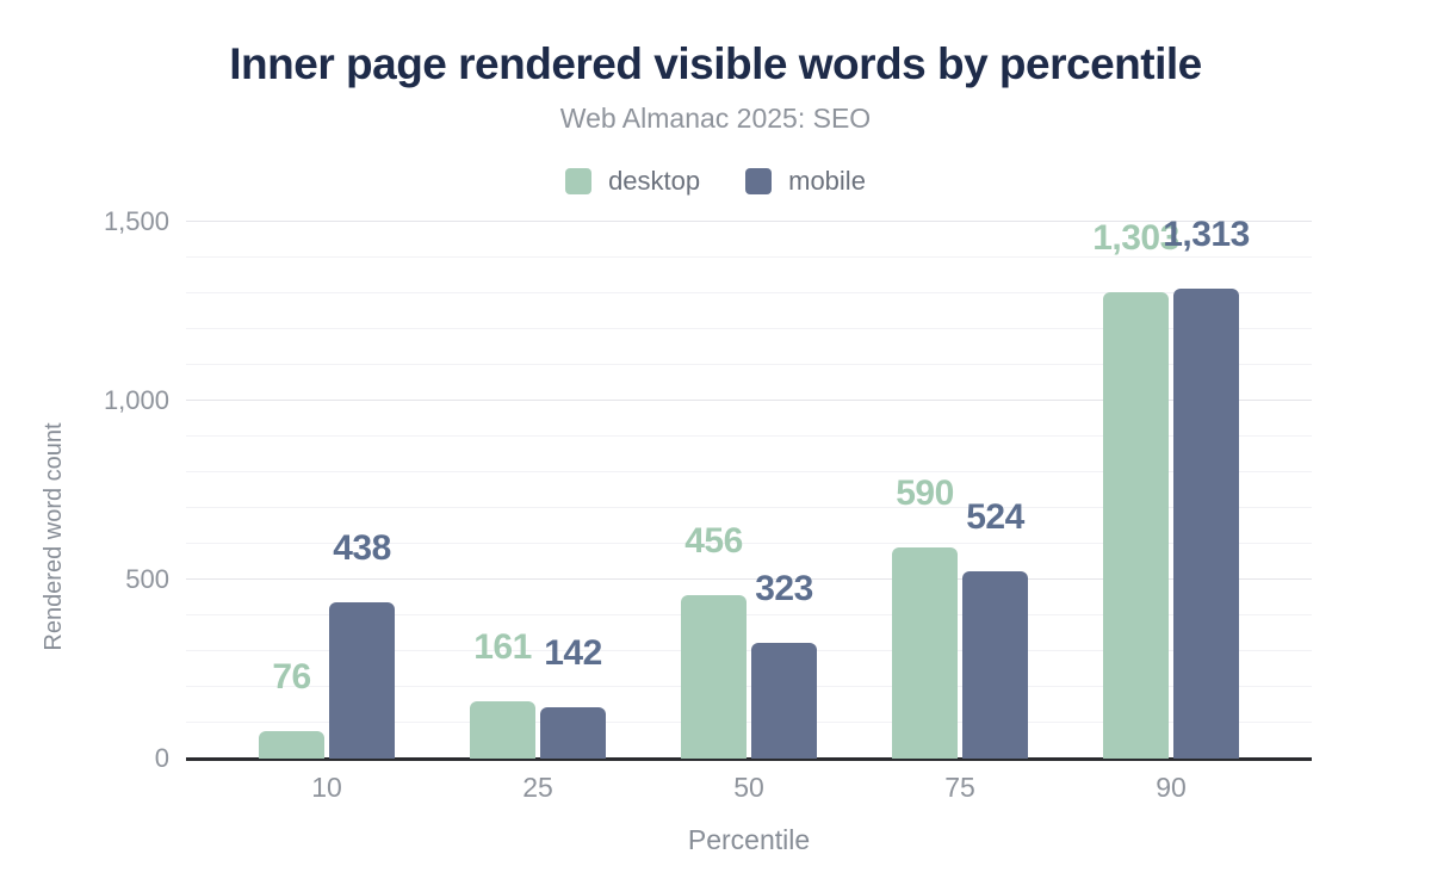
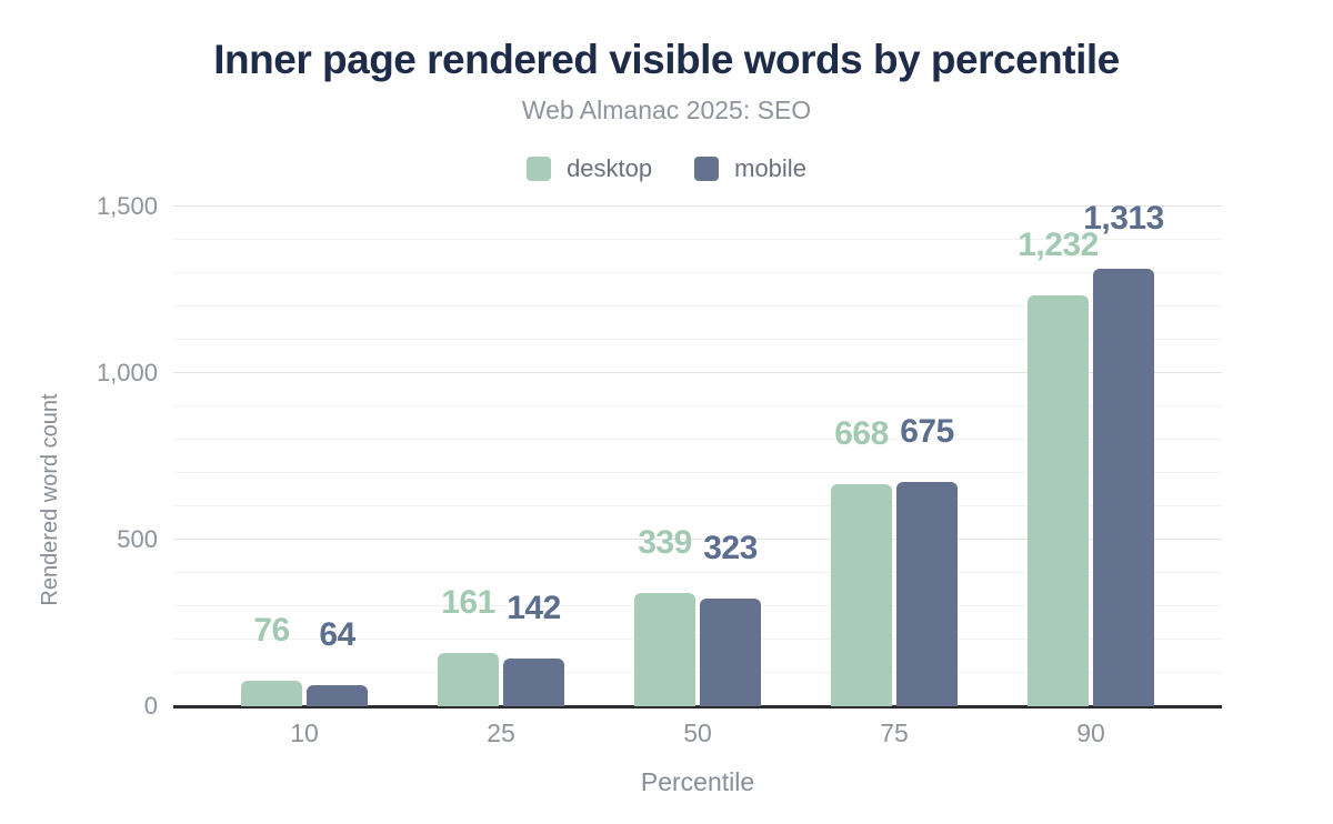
mobile/10: 438 -> 64
desktop/50: 456 -> 339
desktop/75: 590 -> 668
mobile/75: 524 -> 675
desktop/90: 1,303 -> 1,232
